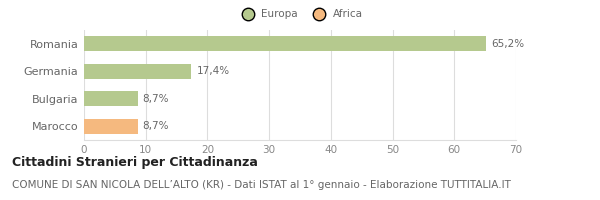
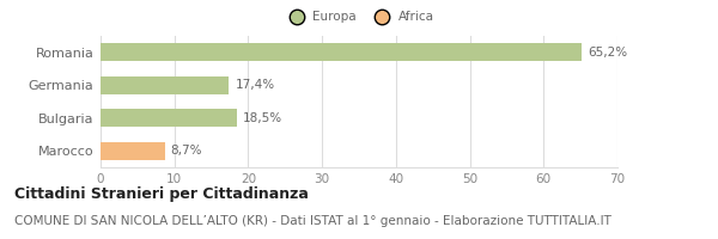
Bulgaria: 8,7% -> 18,5%
